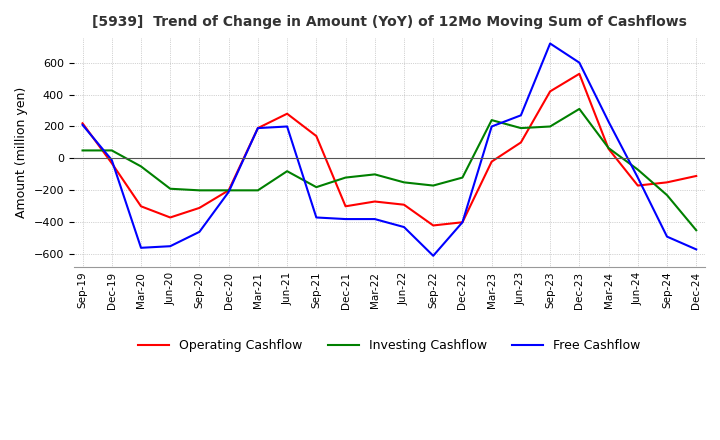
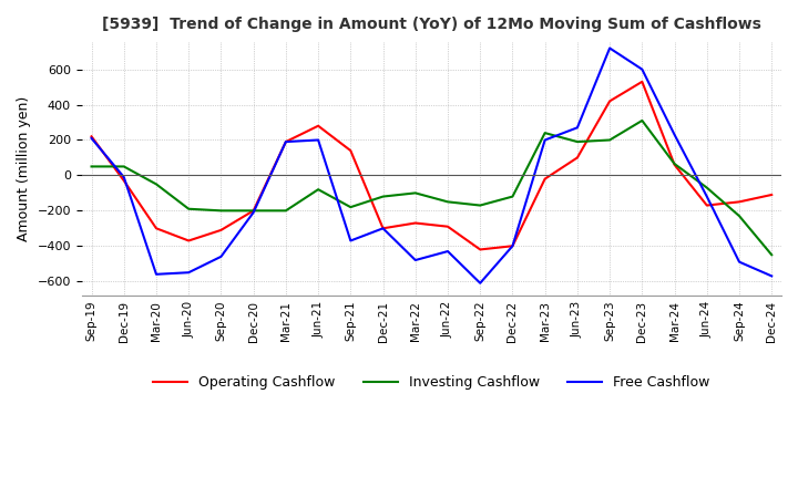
Free Cashflow/Dec-21: -380 -> -300
Free Cashflow/Mar-22: -380 -> -480
